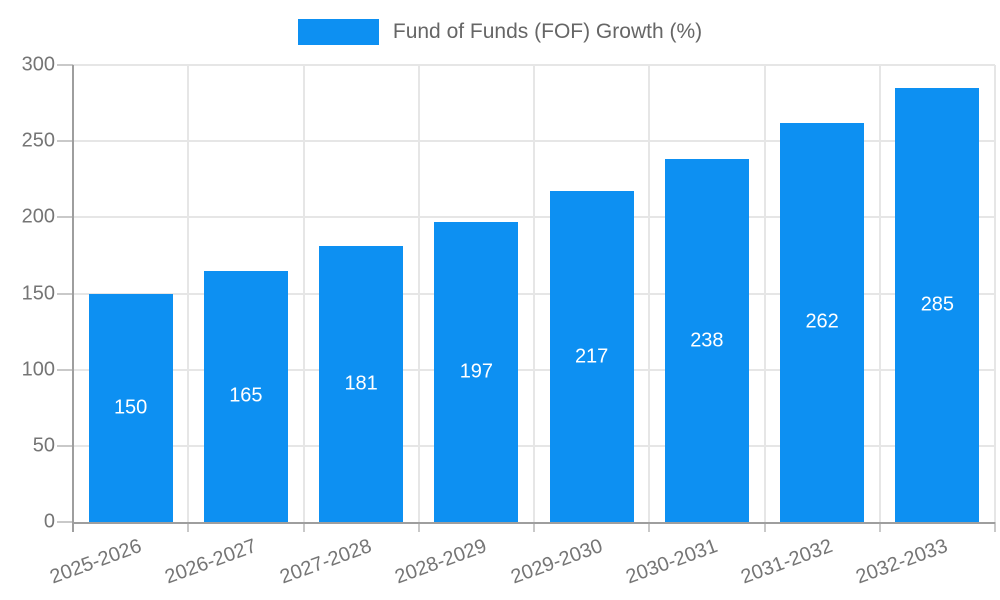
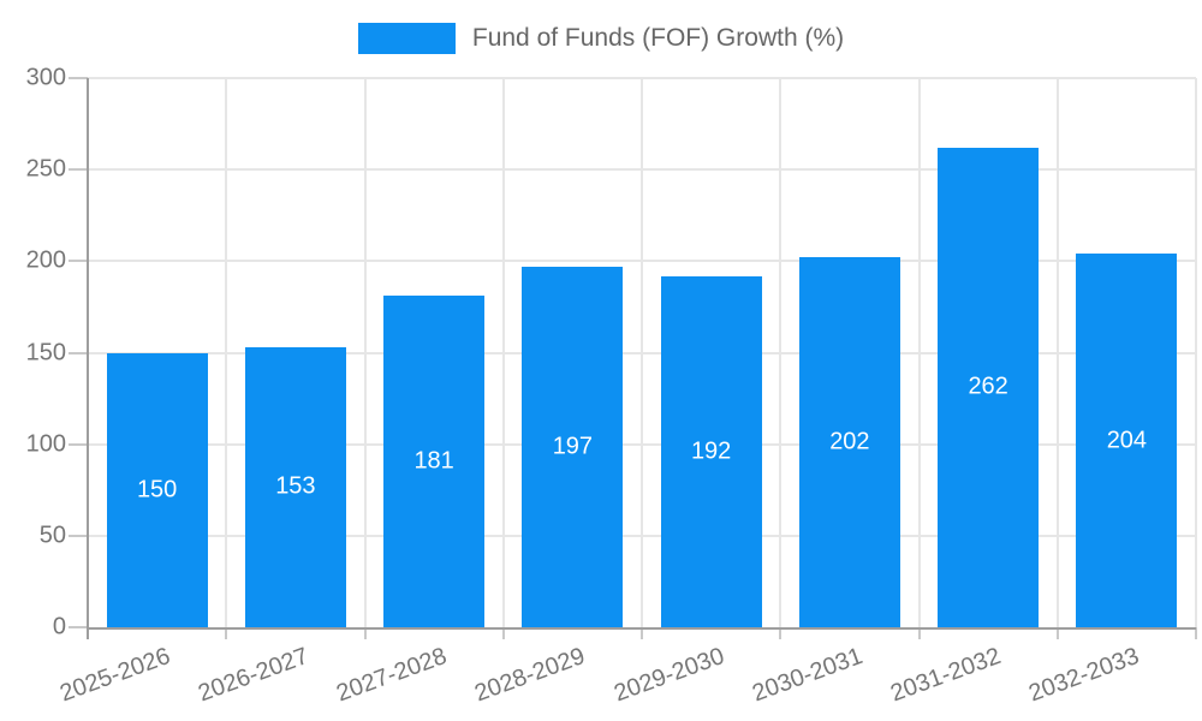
2026-2027: 165 -> 153
2029-2030: 217 -> 192
2030-2031: 238 -> 202
2032-2033: 285 -> 204
